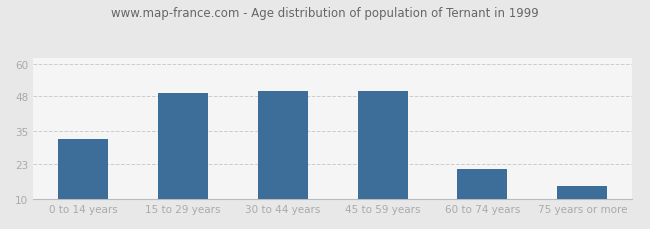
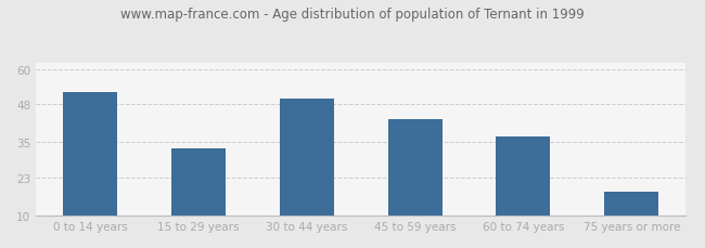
0 to 14 years: 32 -> 52
15 to 29 years: 49 -> 33
45 to 59 years: 50 -> 43
60 to 74 years: 21 -> 37
75 years or more: 15 -> 18
